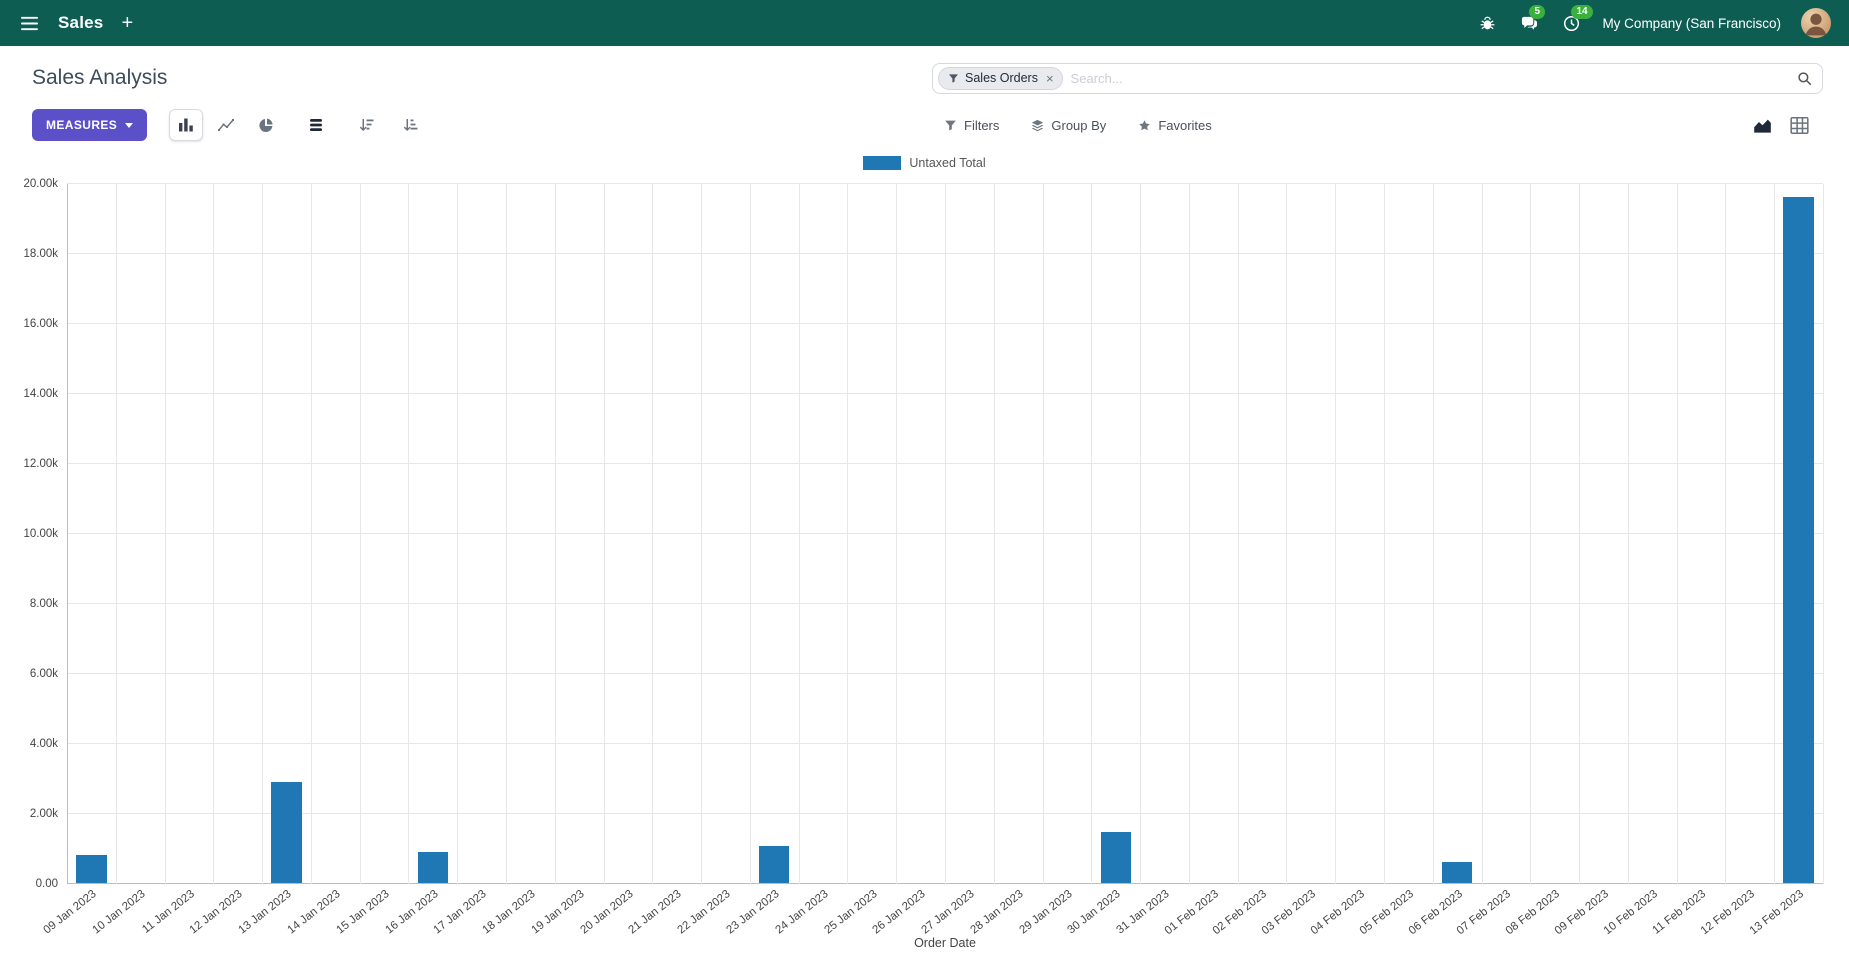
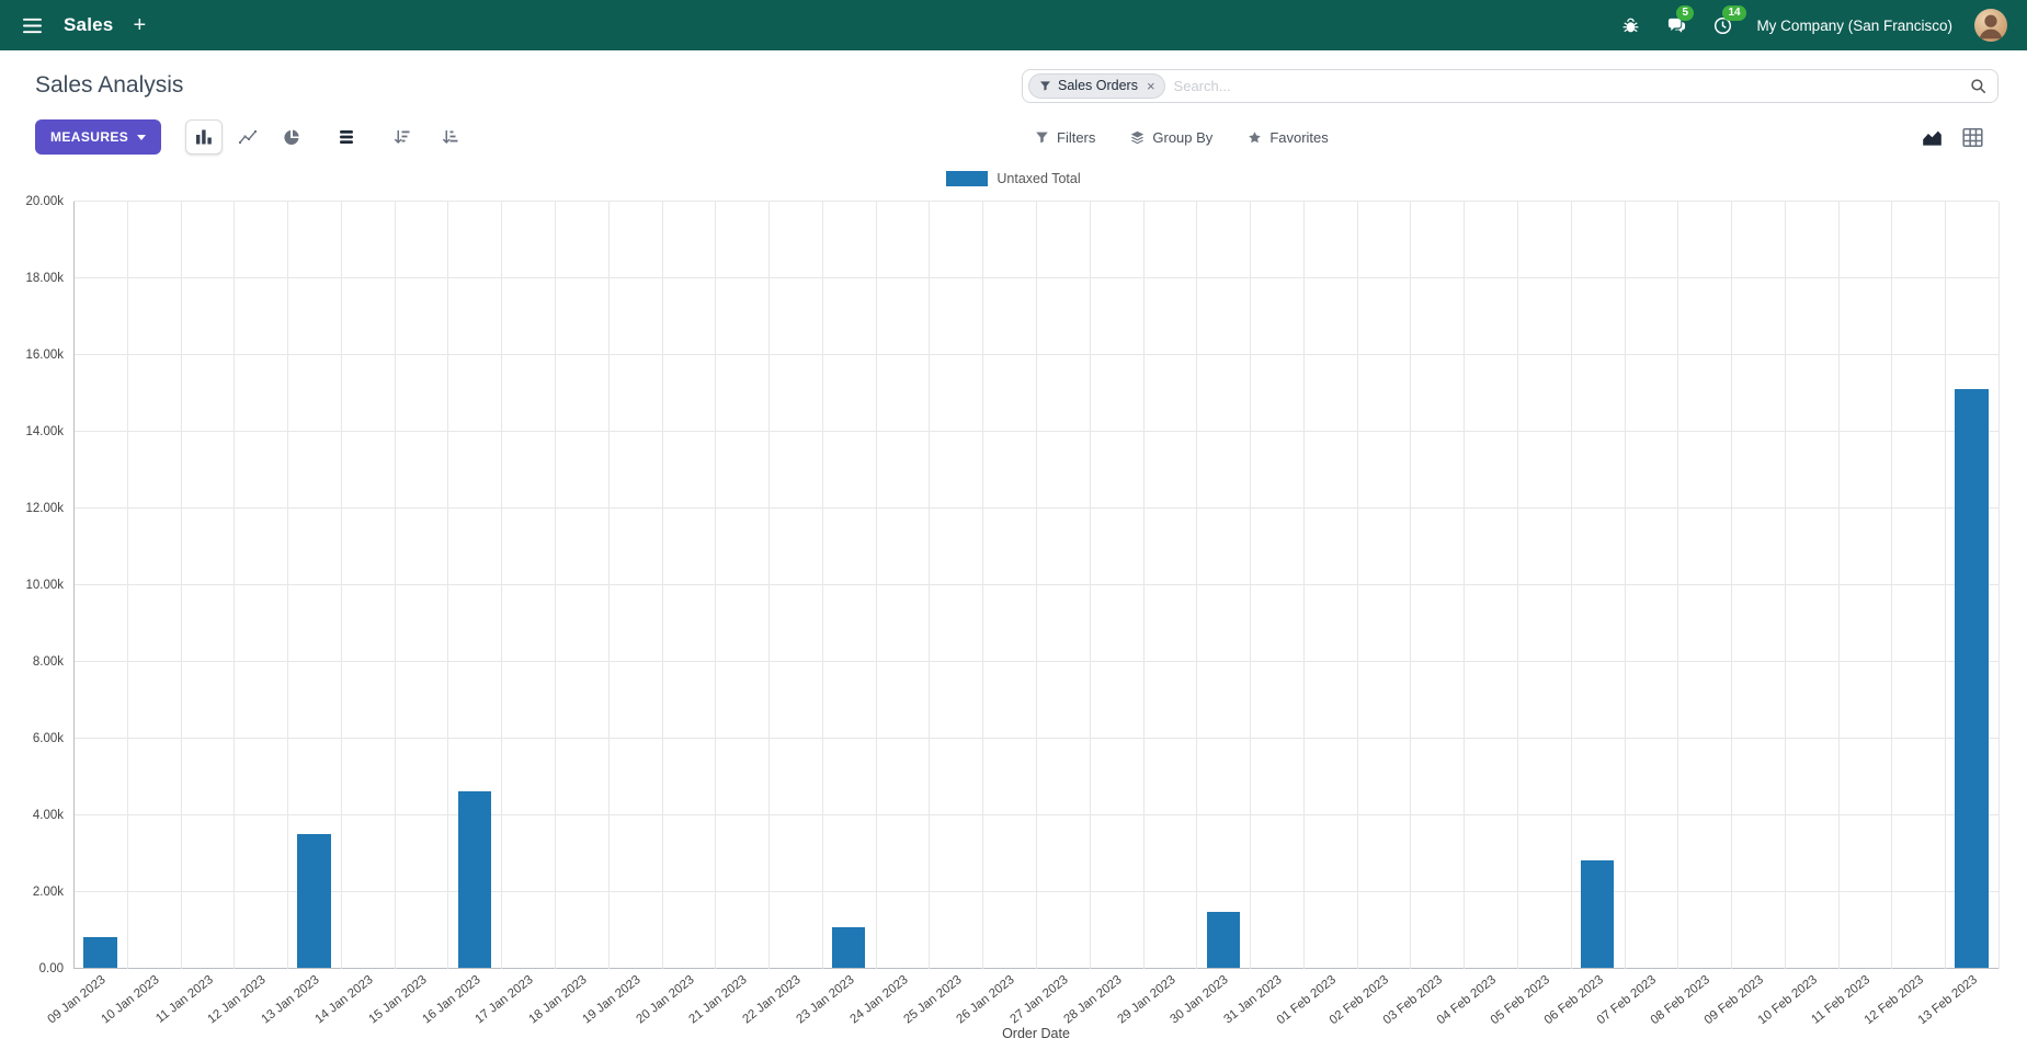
13 Jan 2023: 2.9k -> 3.5k
16 Jan 2023: 0.9k -> 4.6k
06 Feb 2023: 0.6k -> 2.8k
13 Feb 2023: 19.6k -> 15.1k
